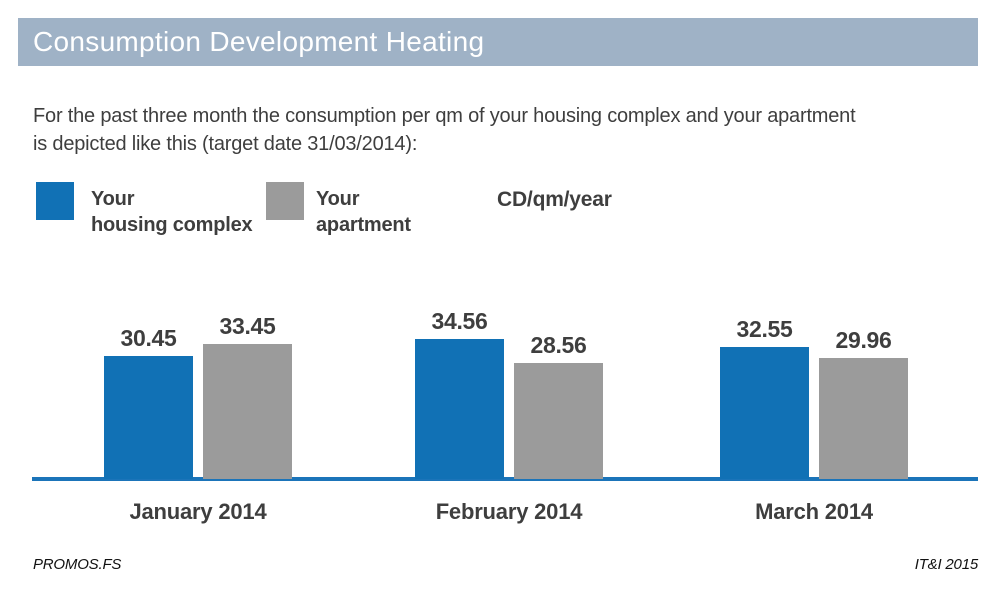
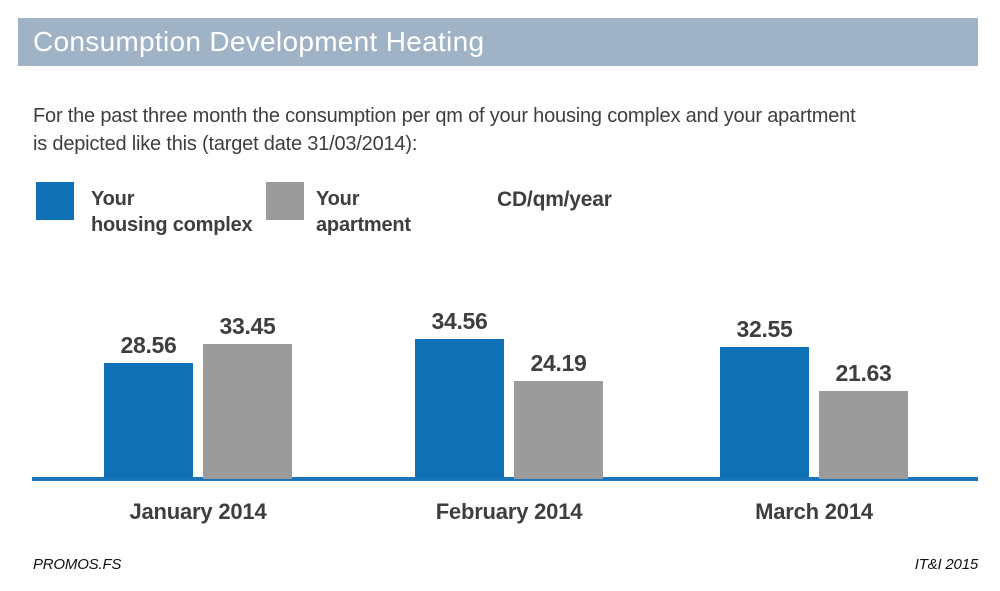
Your housing complex/January 2014: 30.45 -> 28.56
Your apartment/February 2014: 28.56 -> 24.19
Your apartment/March 2014: 29.96 -> 21.63
